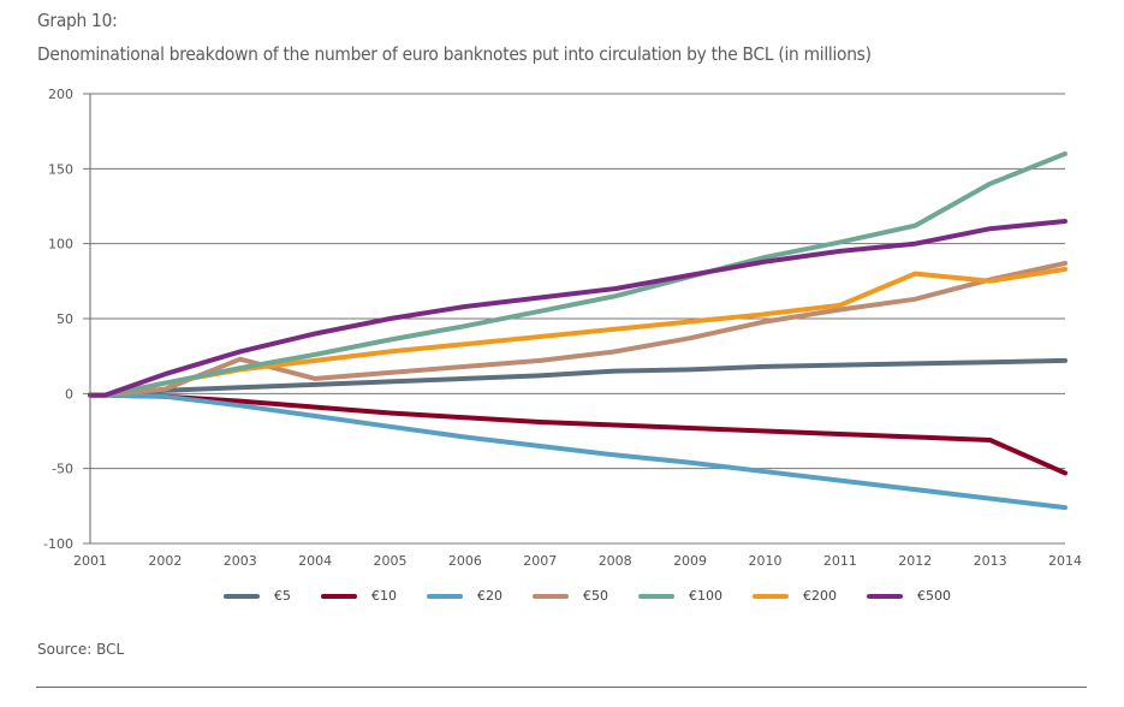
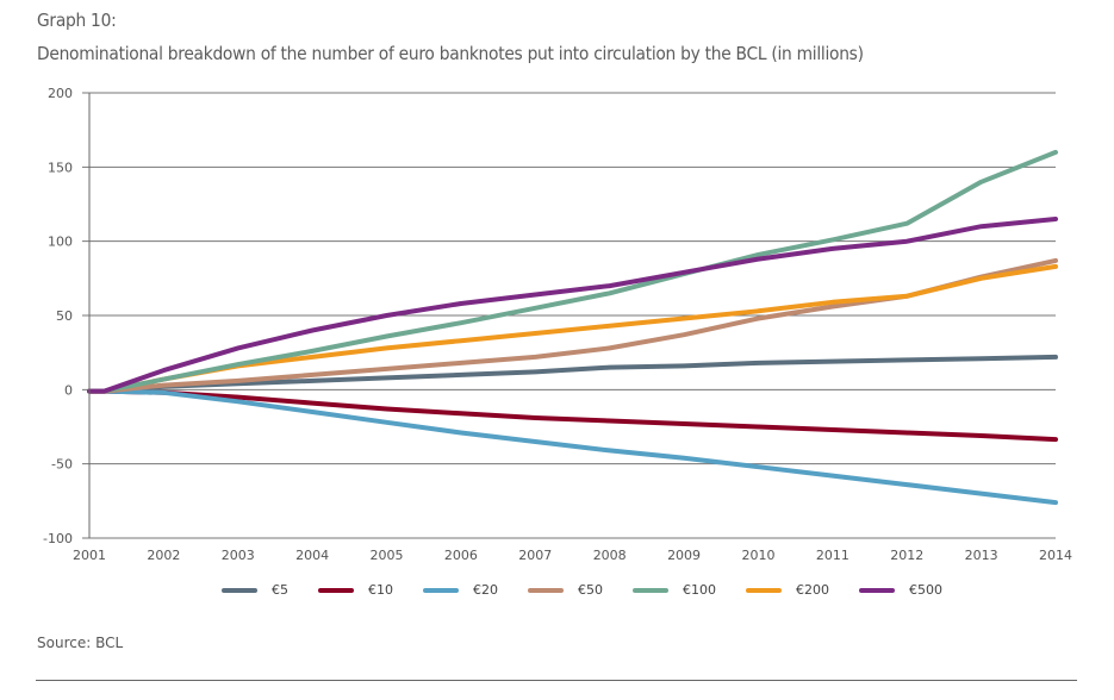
€50/2003: 23 -> 6
€200/2012: 80 -> 63
€10/2014: -53 -> -34
